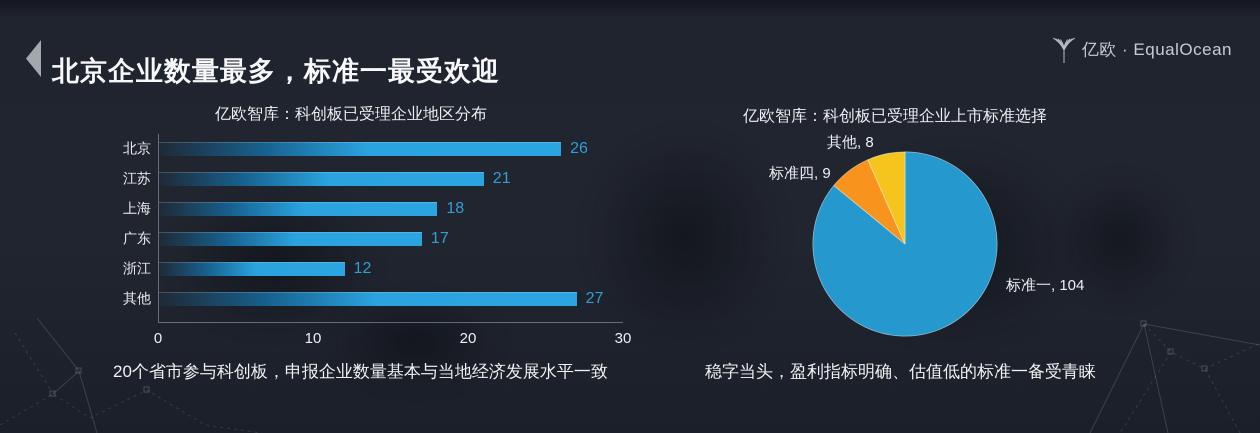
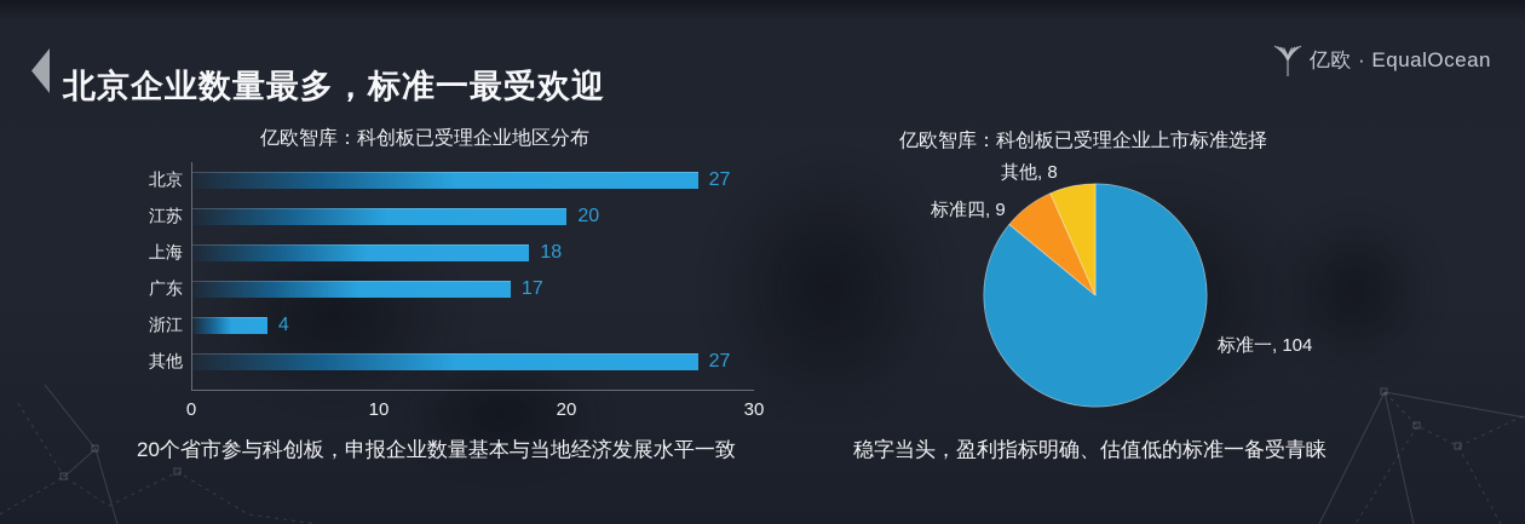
亿欧智库：科创板已受理企业地区分布/北京: 26 -> 27
亿欧智库：科创板已受理企业地区分布/江苏: 21 -> 20
亿欧智库：科创板已受理企业地区分布/浙江: 12 -> 4
